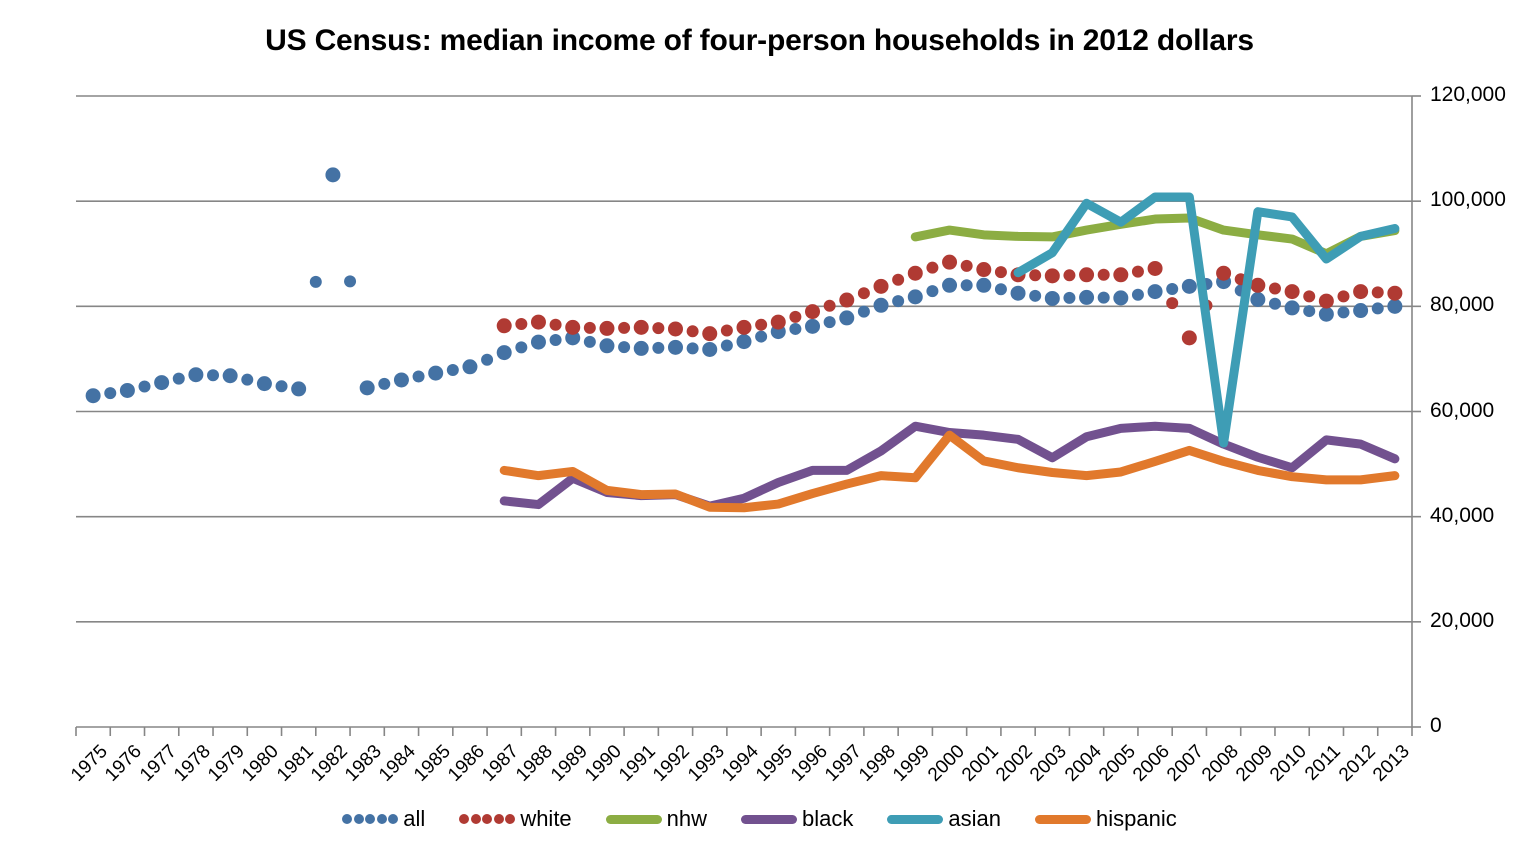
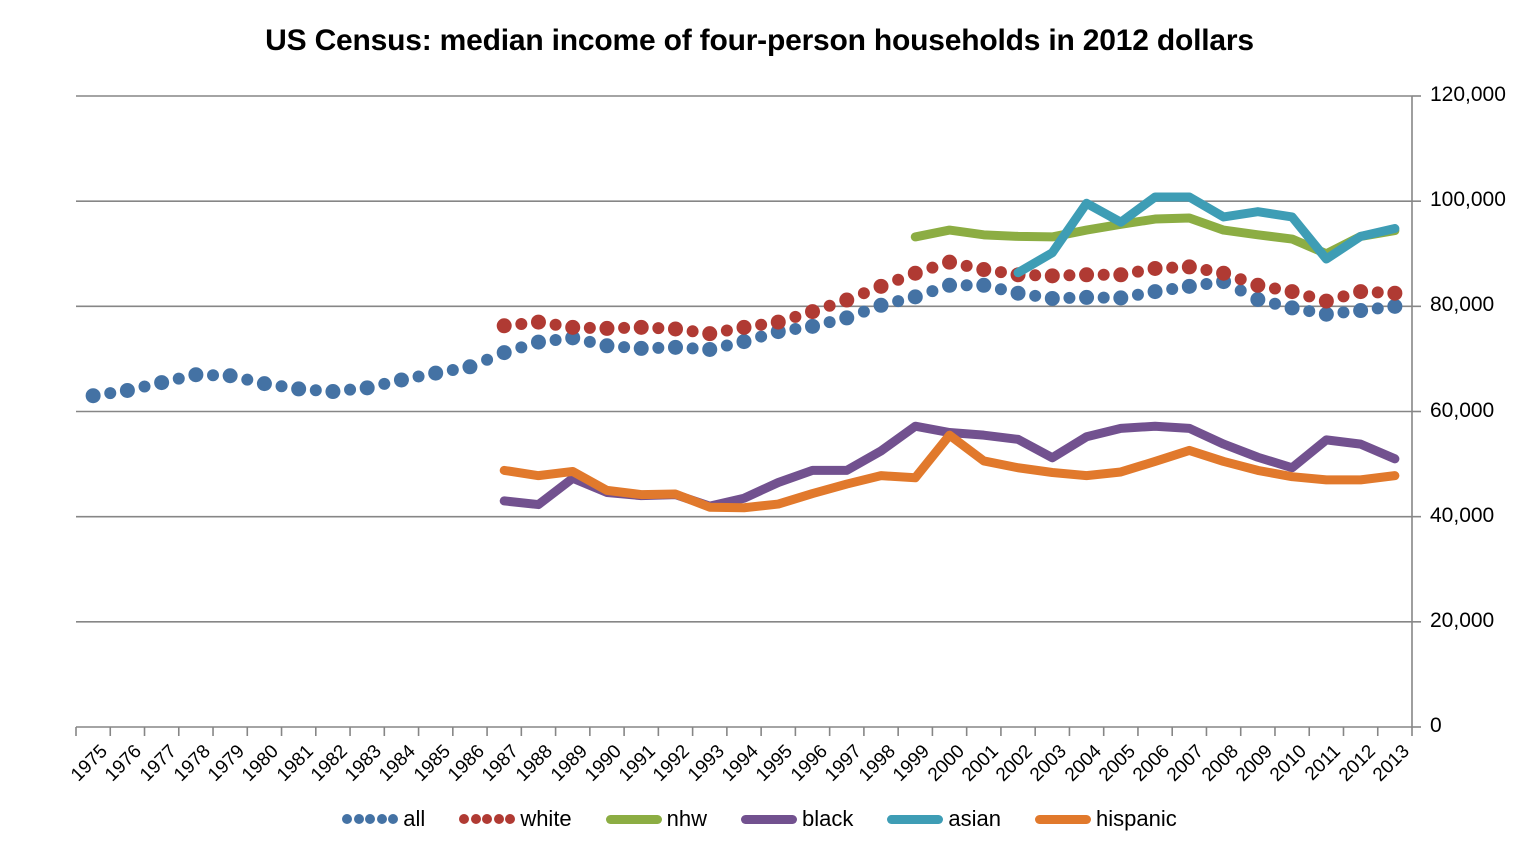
all/1982: 105000 -> 64000
white/2007: 74000 -> 88000
asian/2008: 54000 -> 97000
